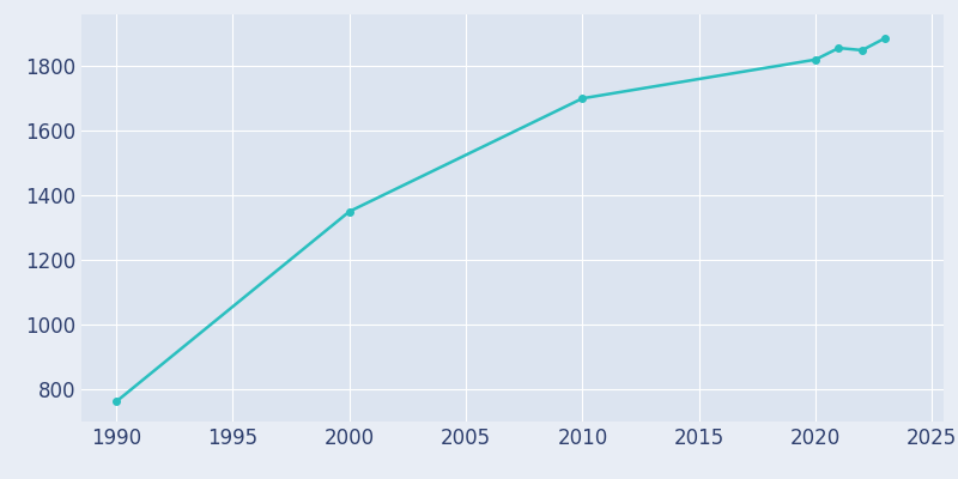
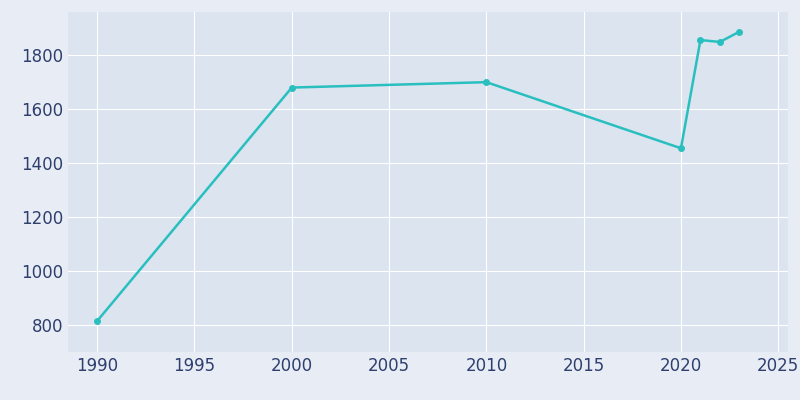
1990: 762 -> 815
2000: 1350 -> 1680
2020: 1820 -> 1455
